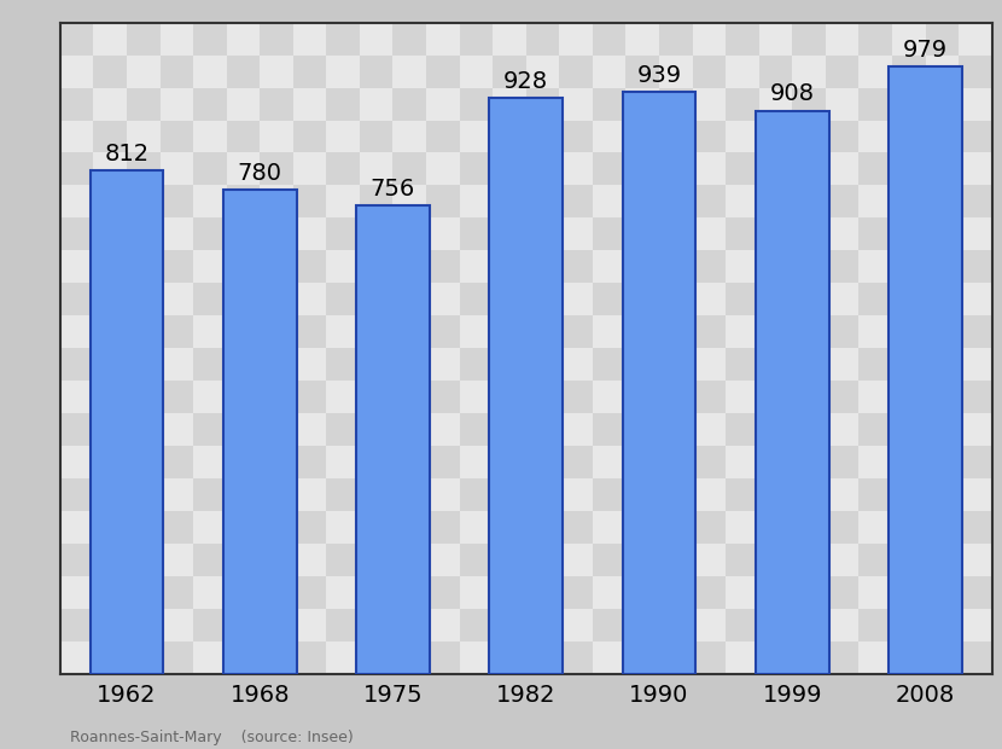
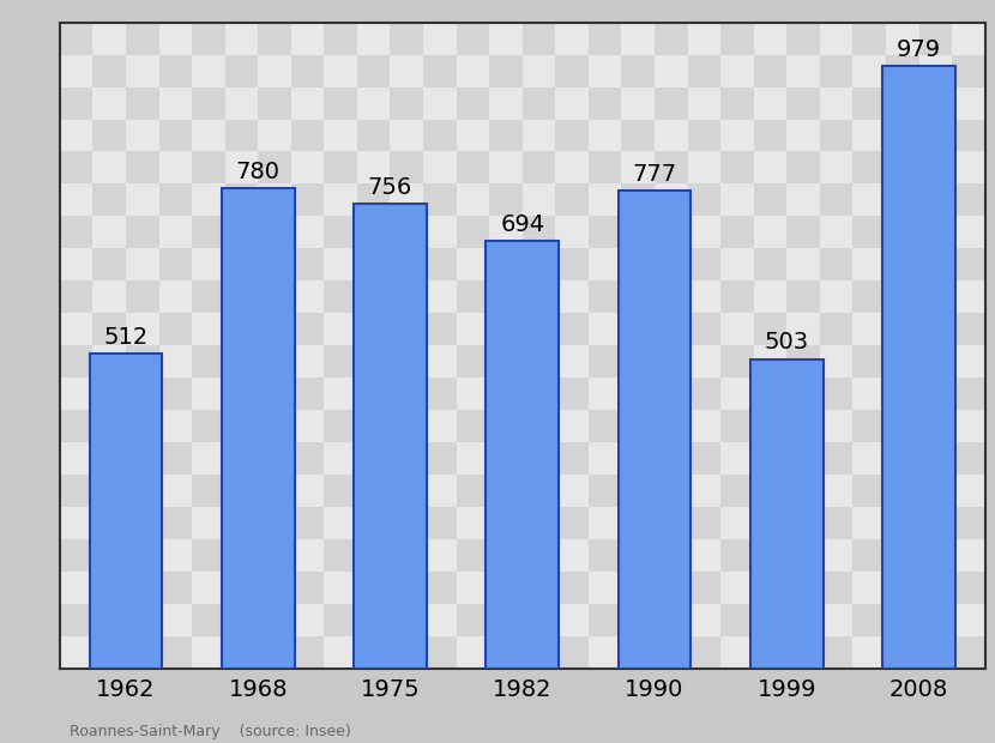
1962: 812 -> 512
1982: 928 -> 694
1990: 939 -> 777
1999: 908 -> 503
